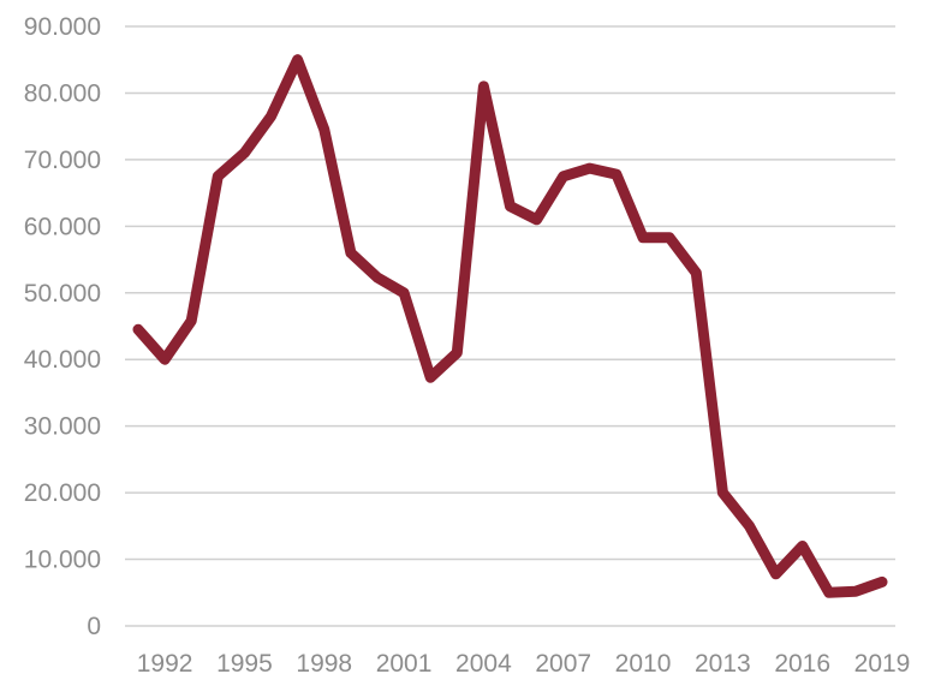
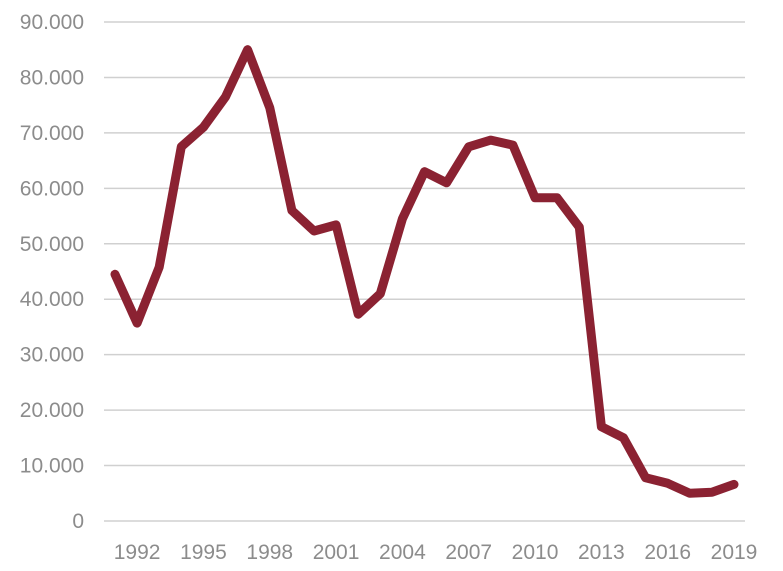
1992: 40000 -> 36000
2001: 50000 -> 53000
2004: 81000 -> 54000
2013: 20000 -> 17000
2016: 12000 -> 7000
